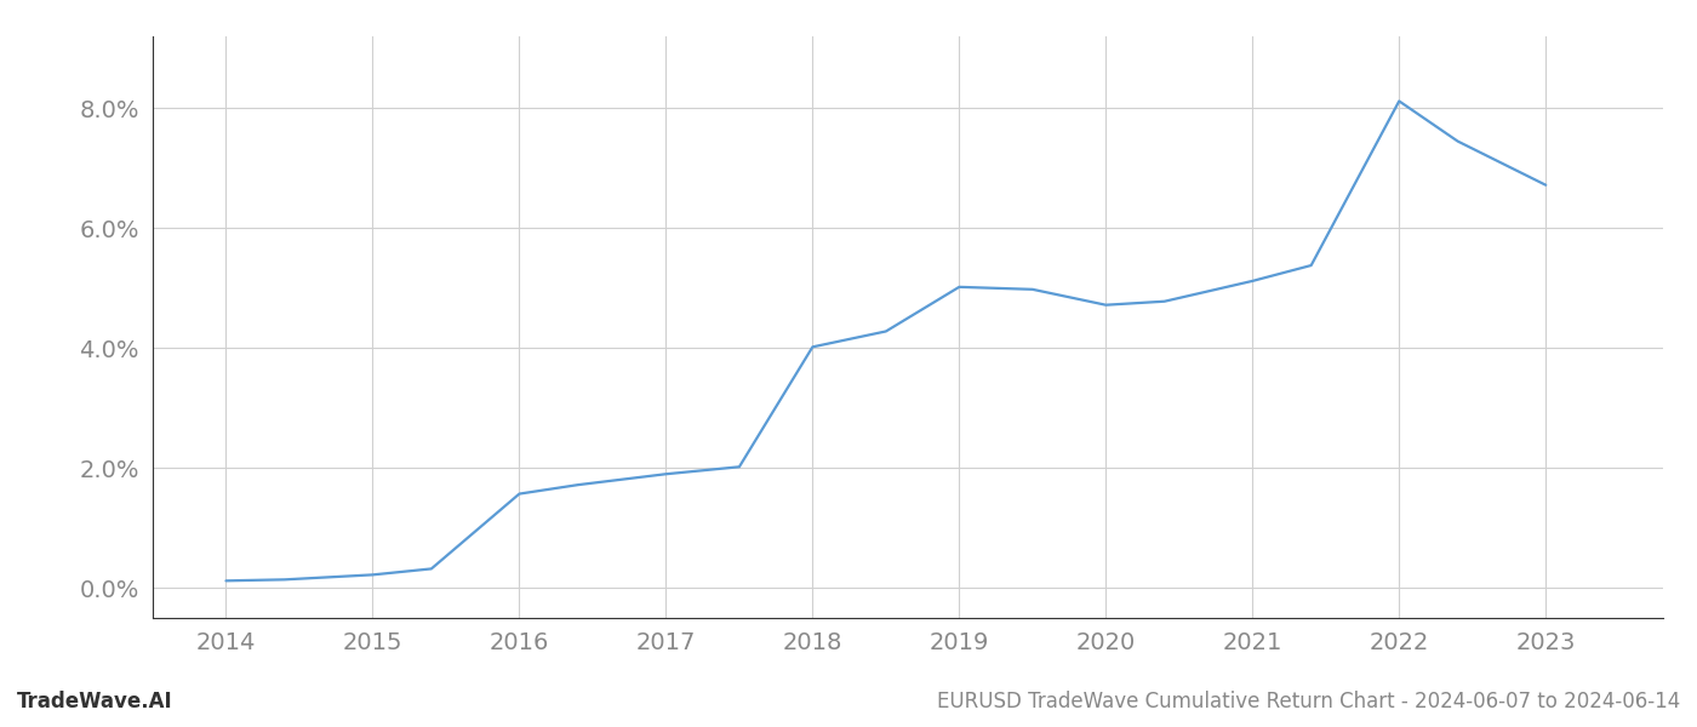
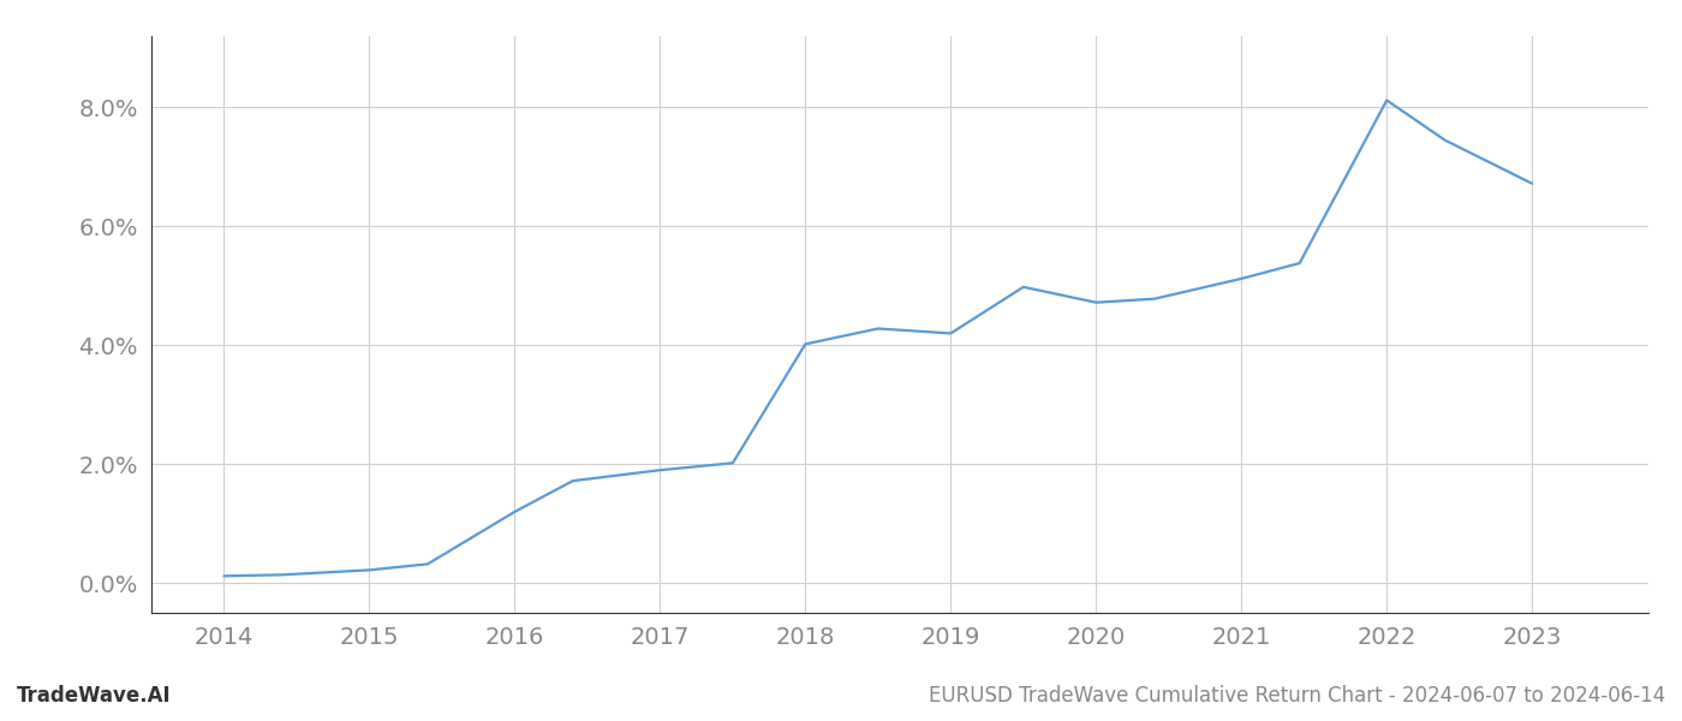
2016: 1.57% -> 1.20%
2019: 5.02% -> 4.20%
